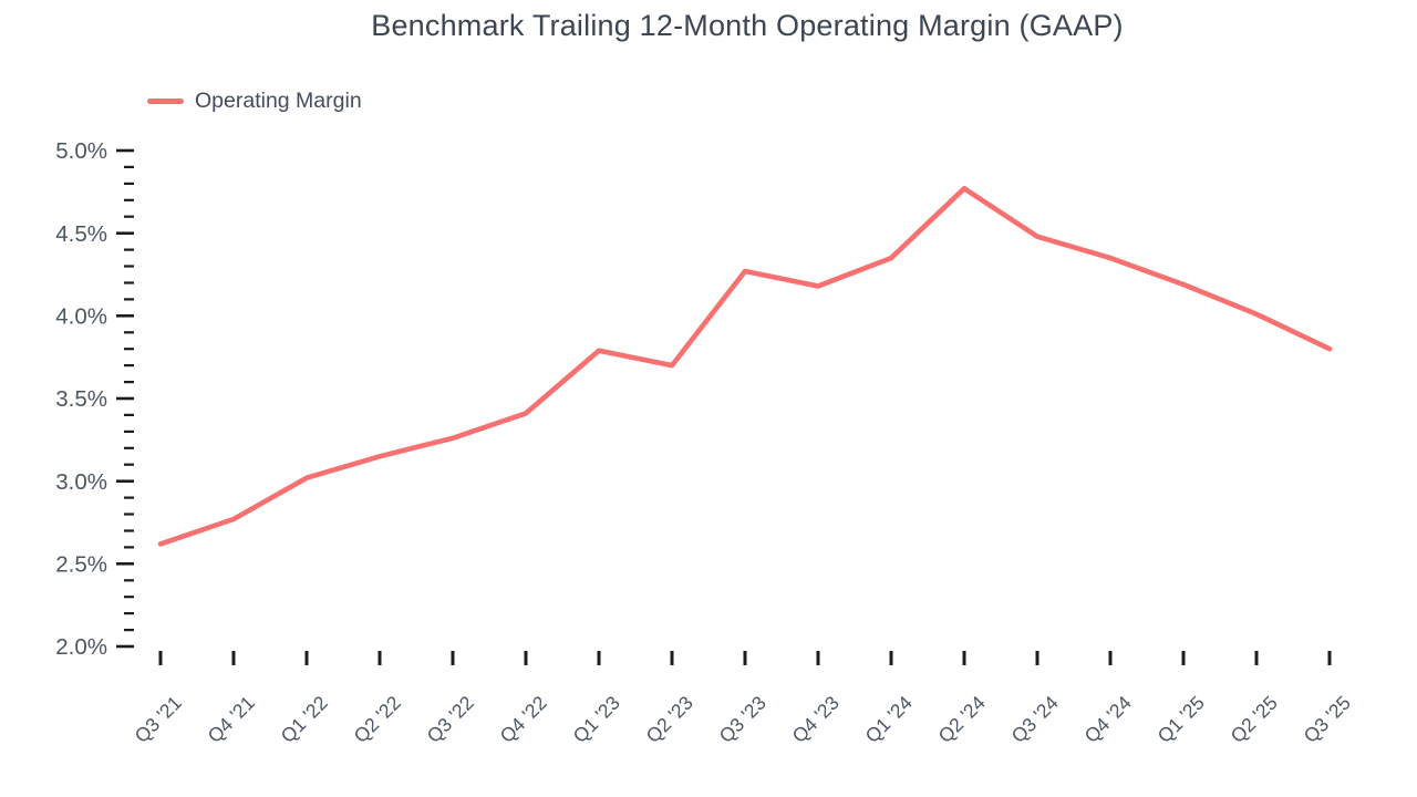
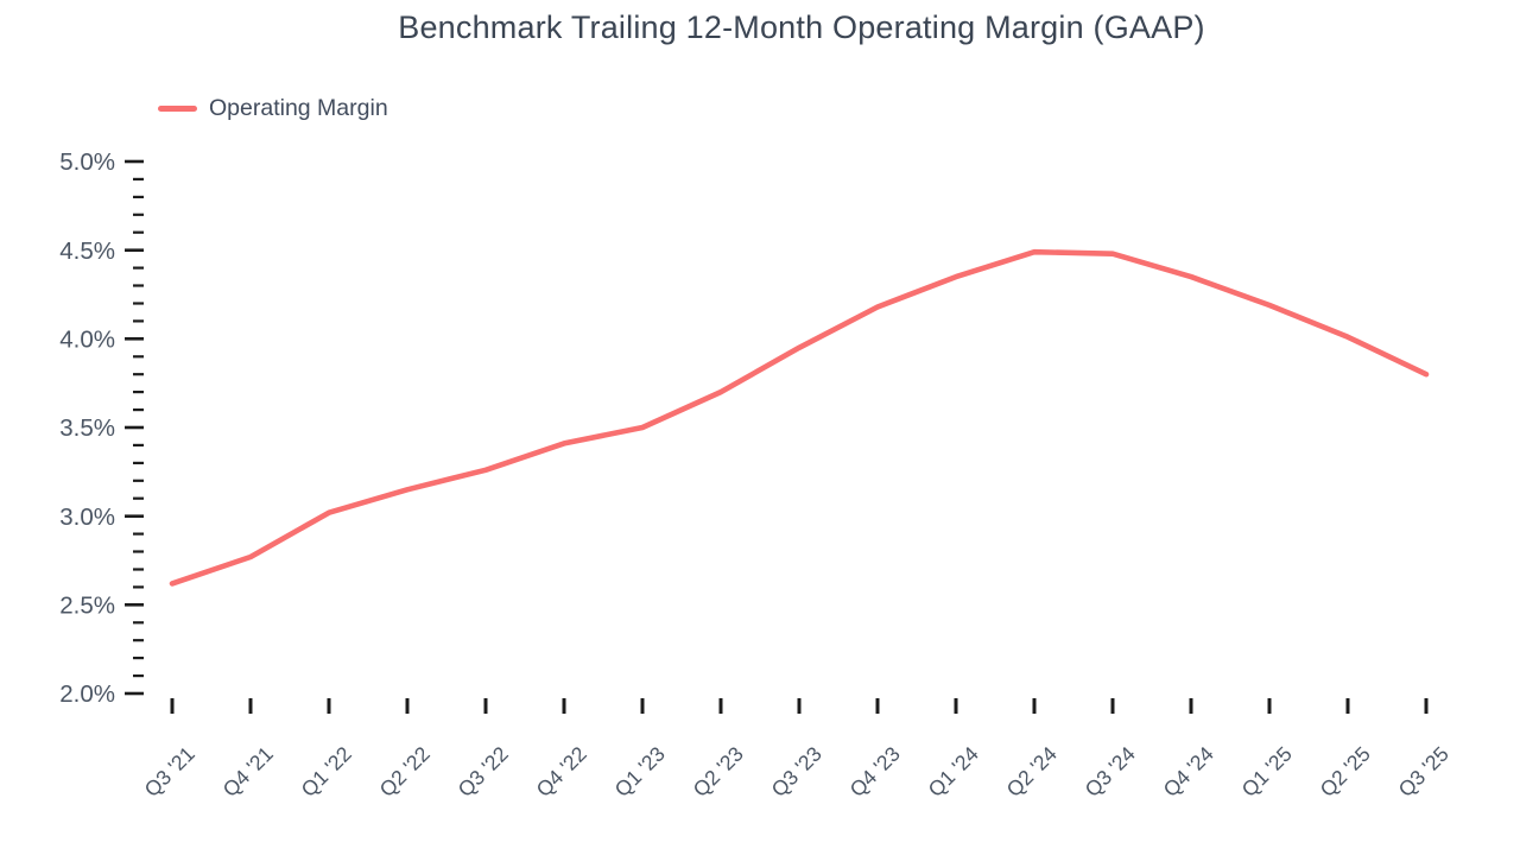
Q1 '23: 3.79% -> 3.50%
Q3 '23: 4.27% -> 3.95%
Q2 '24: 4.77% -> 4.49%
